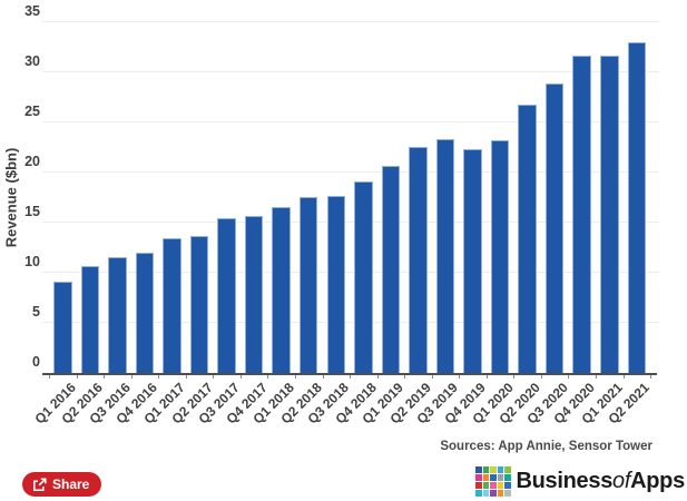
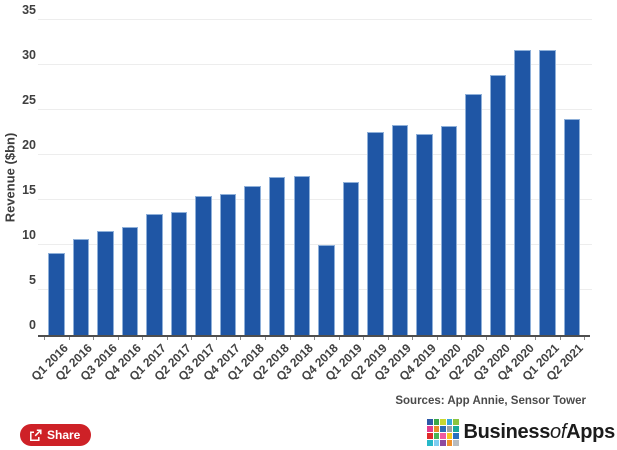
Q4 2018: 19 -> 10
Q1 2019: 21 -> 17
Q2 2021: 33 -> 24
